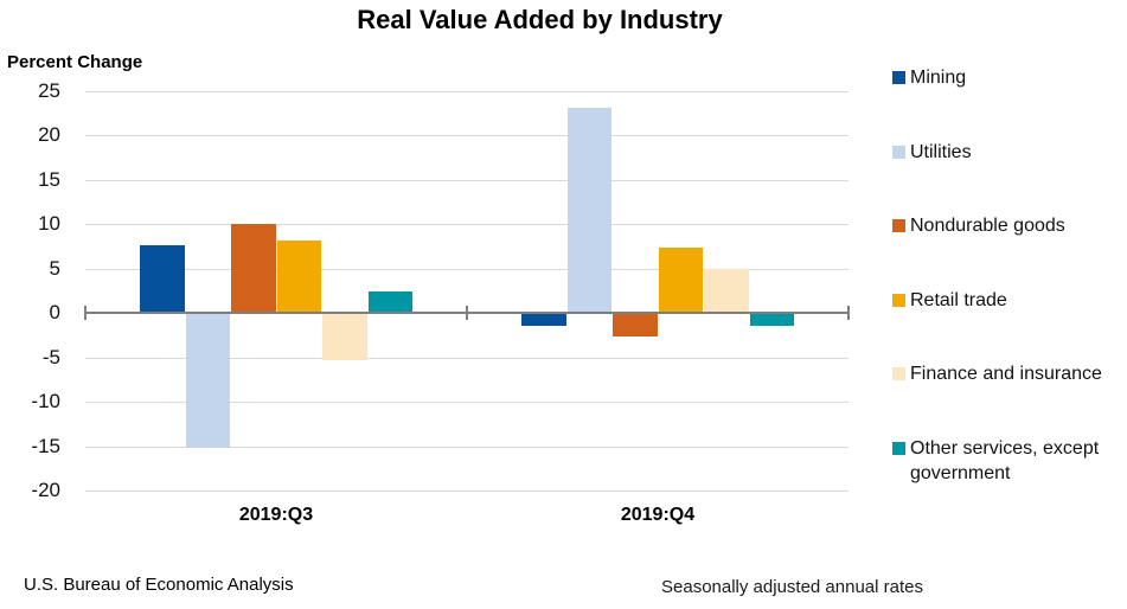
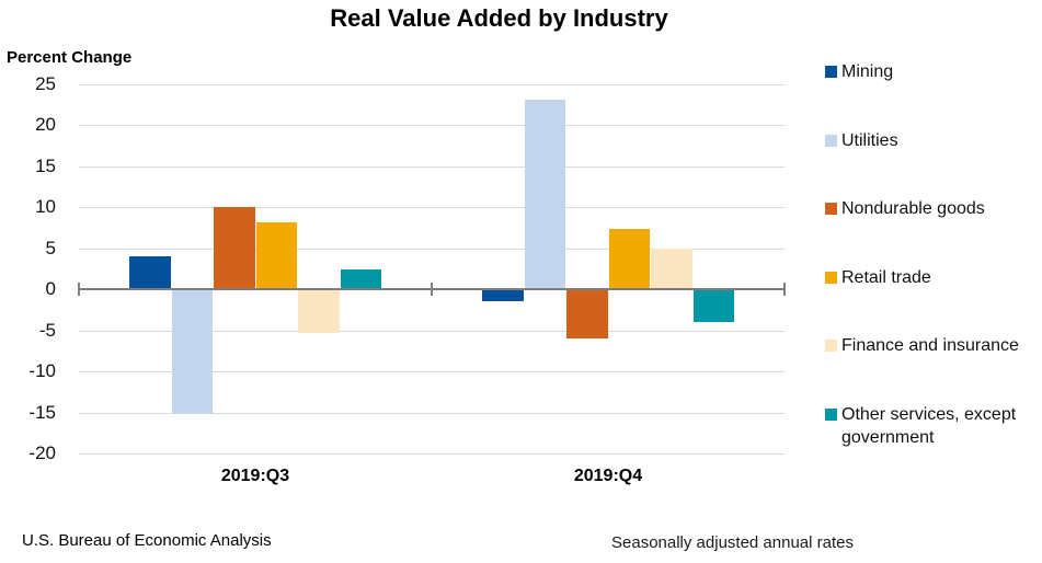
Mining/2019:Q3: 8 -> 4
Nondurable goods/2019:Q4: -3 -> -6
Other services, except government/2019:Q4: -2 -> -4
